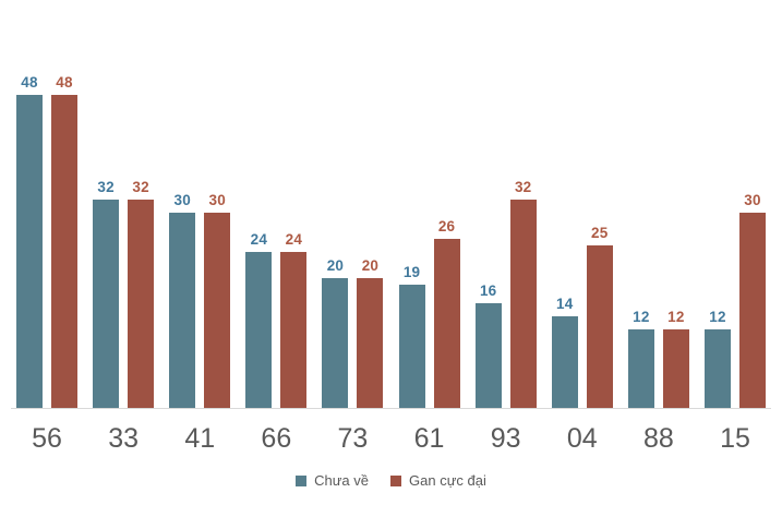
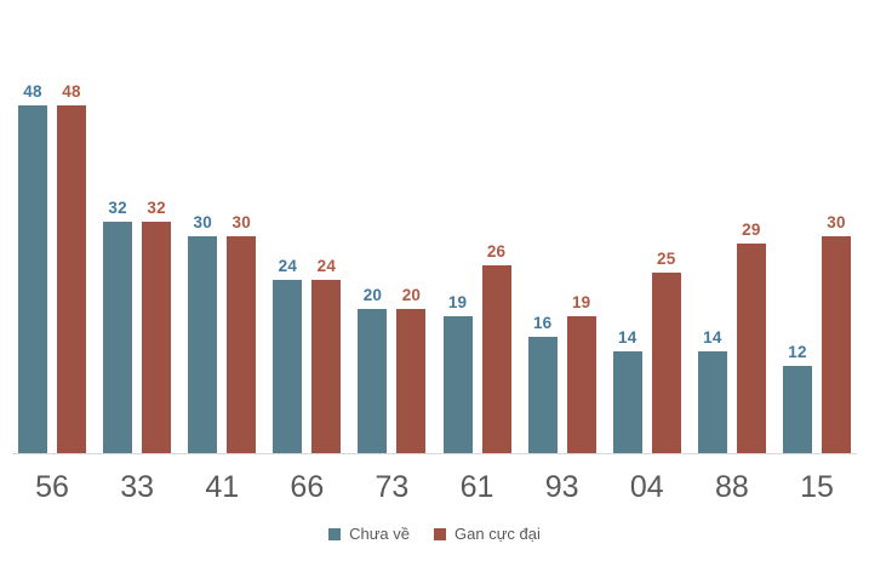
Gan cực đại/93: 32 -> 19
Chưa về/88: 12 -> 14
Gan cực đại/88: 12 -> 29
